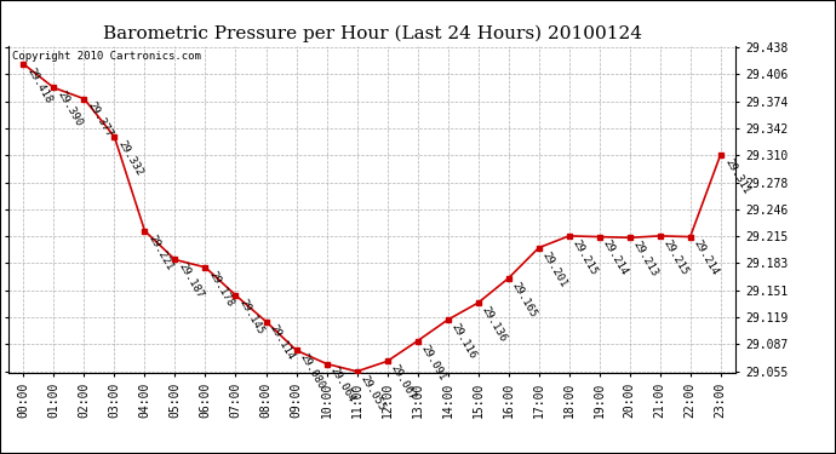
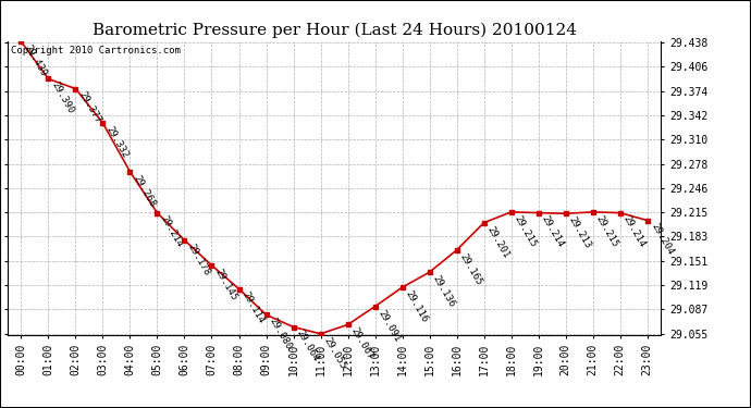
00:00: 29.418 -> 29.439
04:00: 29.221 -> 29.268
05:00: 29.187 -> 29.214
23:00: 29.311 -> 29.204
